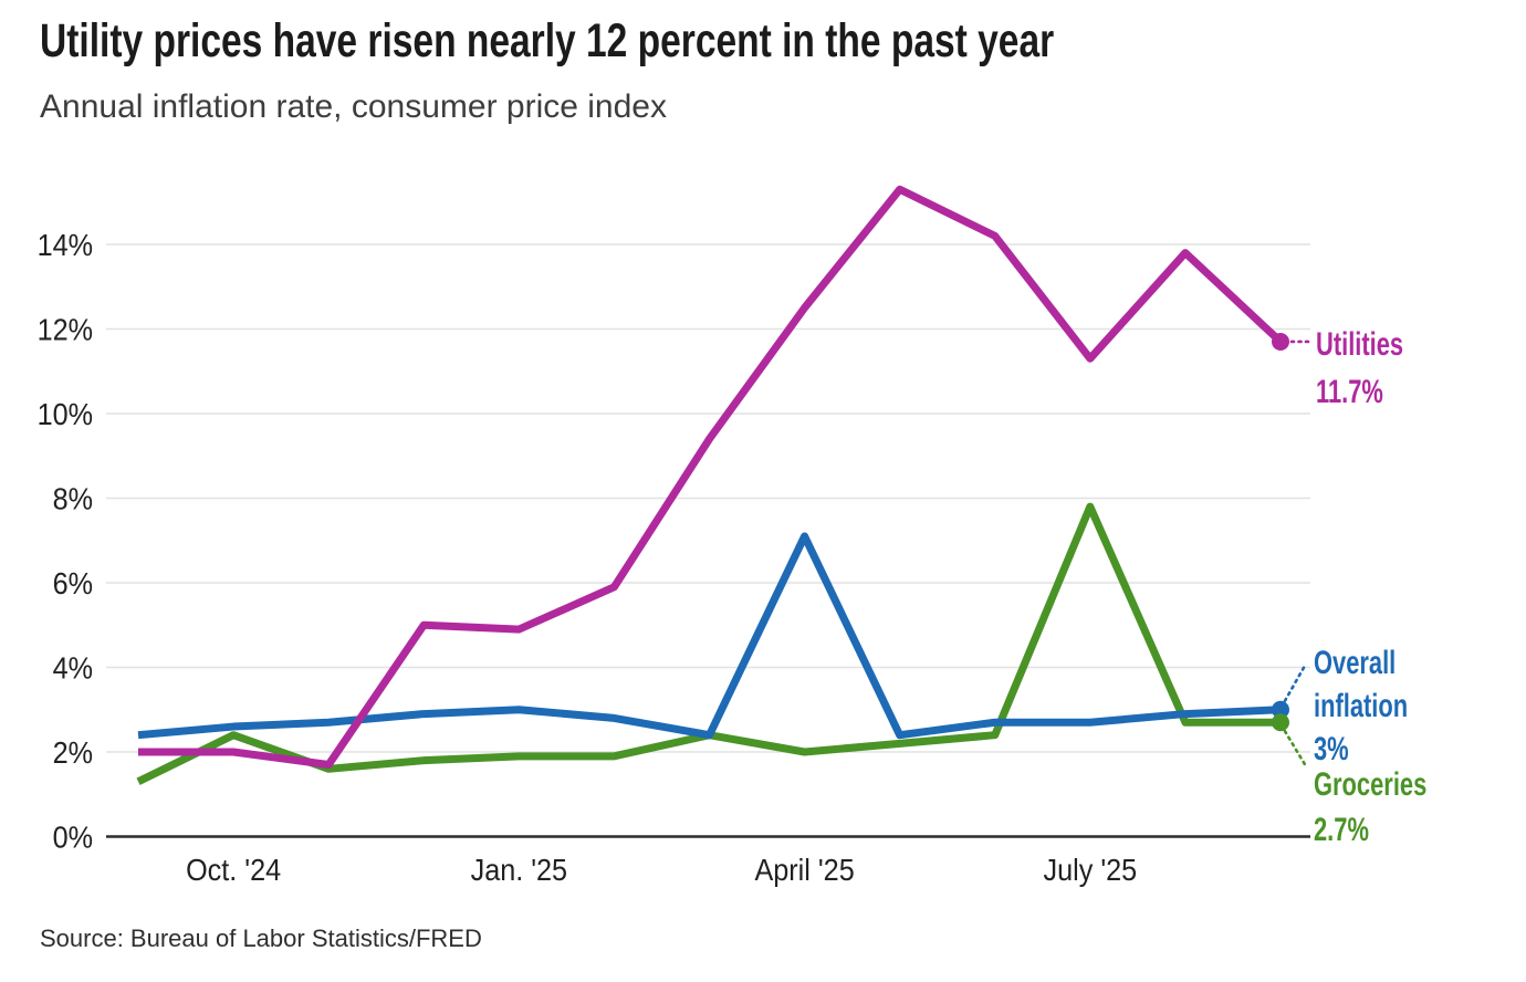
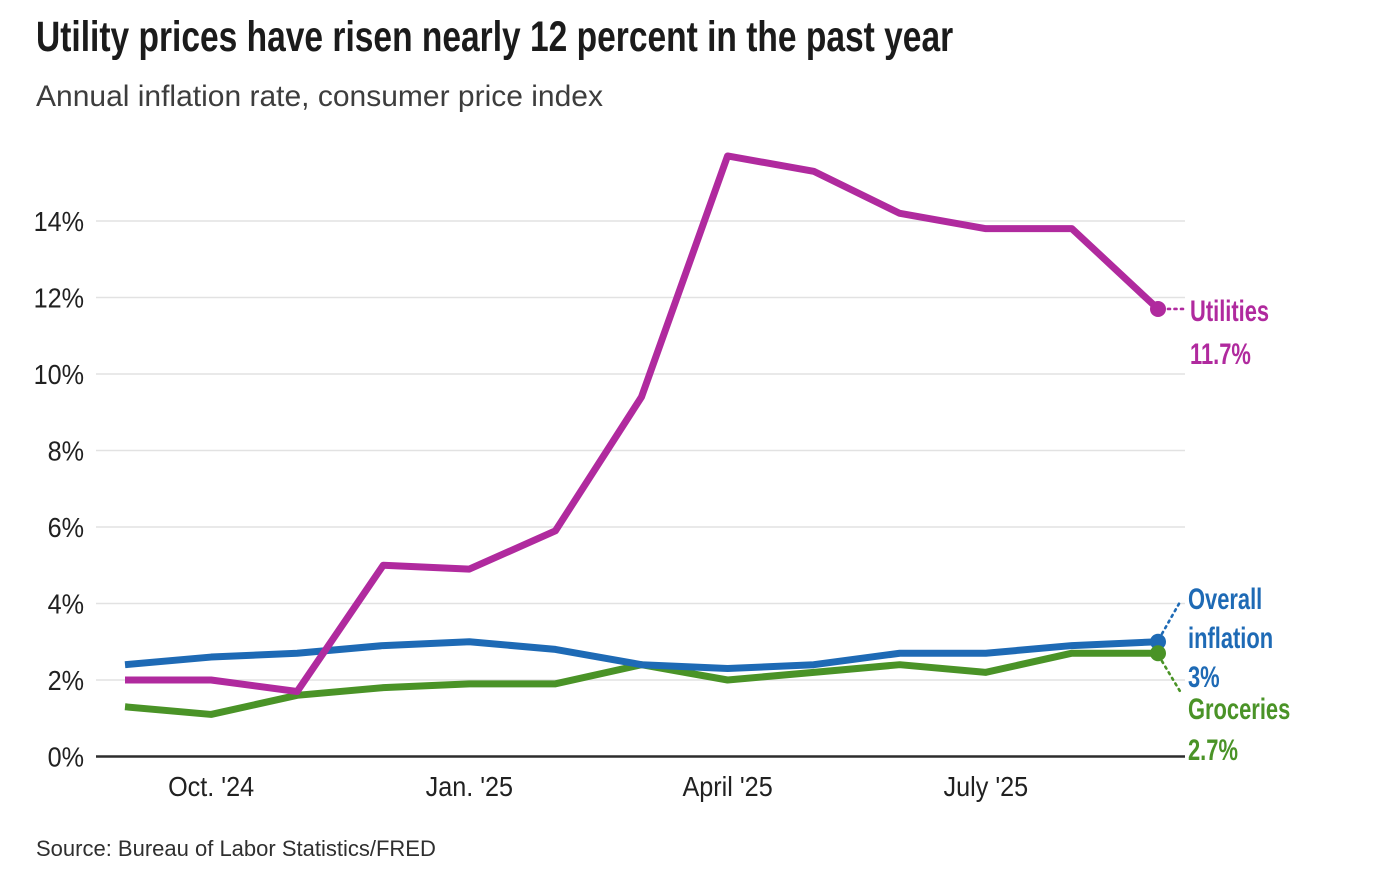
Groceries/Oct. '24: 2.4% -> 1.1%
Utilities/April '25: 12.5% -> 15.7%
Overall inflation/April '25: 7.1% -> 2.3%
Utilities/July '25: 11.3% -> 13.8%
Groceries/July '25: 7.8% -> 2.2%
